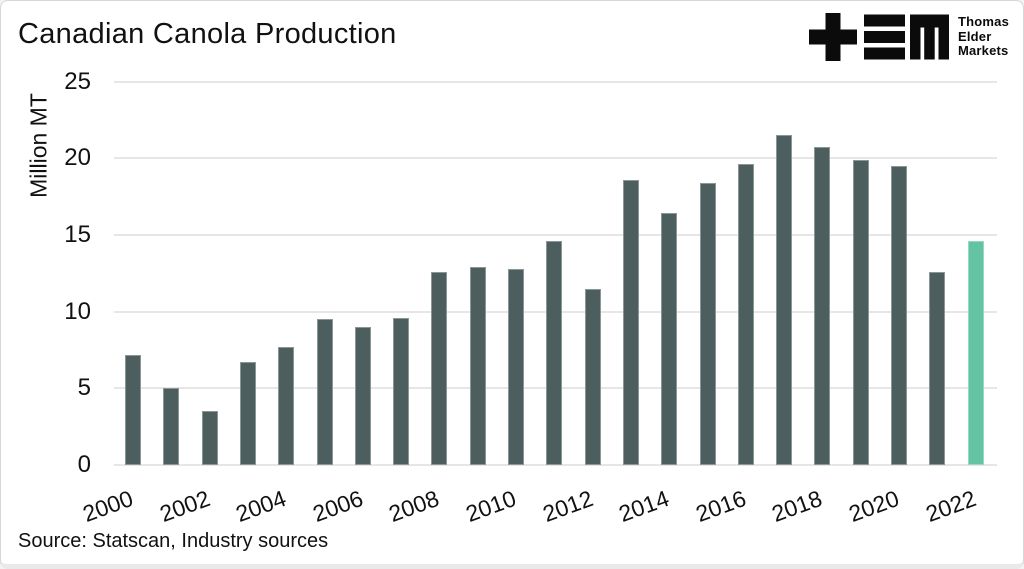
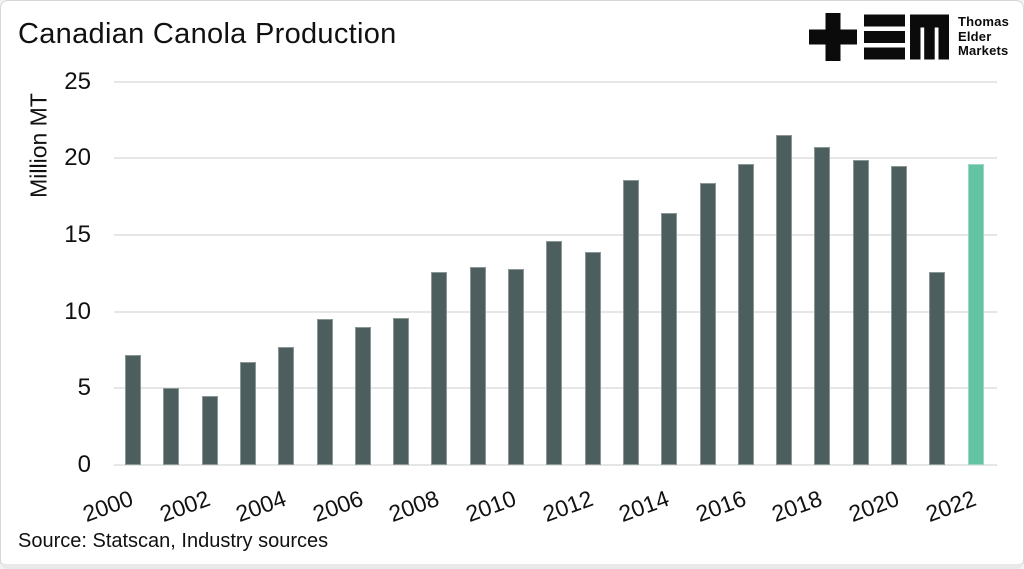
2002: 3.5 -> 4.5
2012: 11.5 -> 13.9
2022: 14.6 -> 19.6
